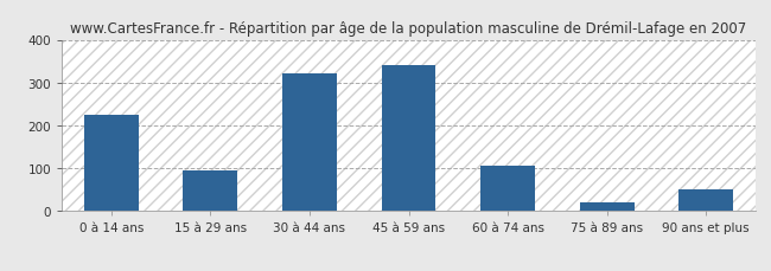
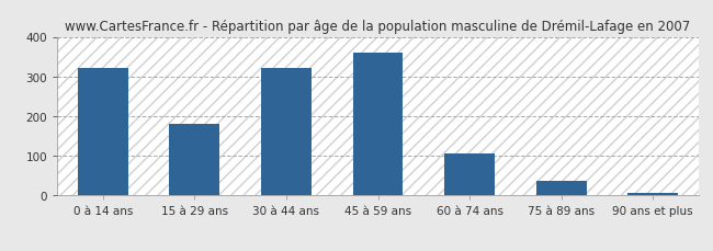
0 à 14 ans: 225 -> 320
15 à 29 ans: 95 -> 180
45 à 59 ans: 340 -> 360
75 à 89 ans: 20 -> 38
90 ans et plus: 50 -> 8
